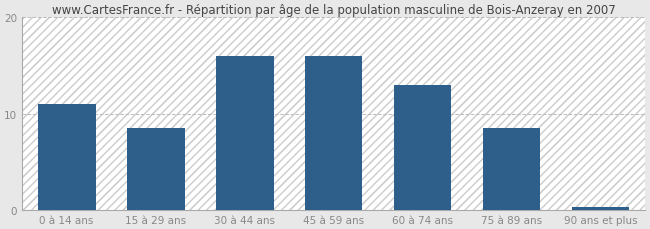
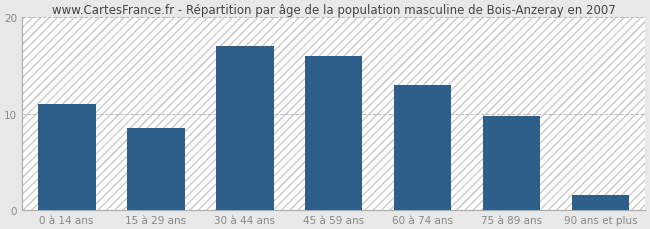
30 à 44 ans: 16.0 -> 17.0
75 à 89 ans: 8.5 -> 9.8
90 ans et plus: 0.3 -> 1.6
